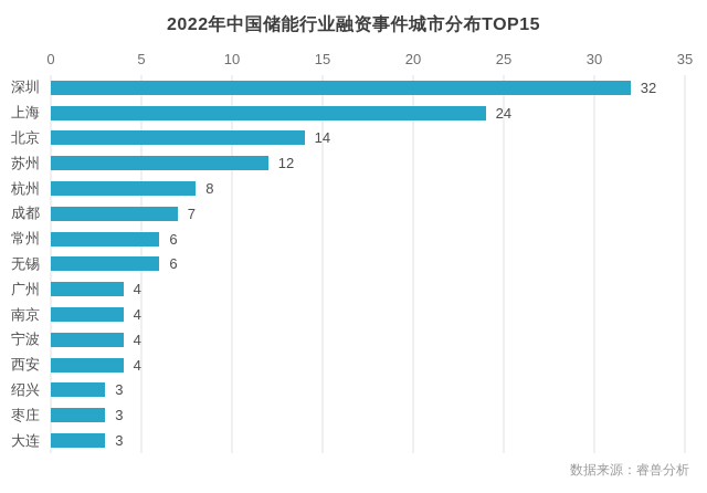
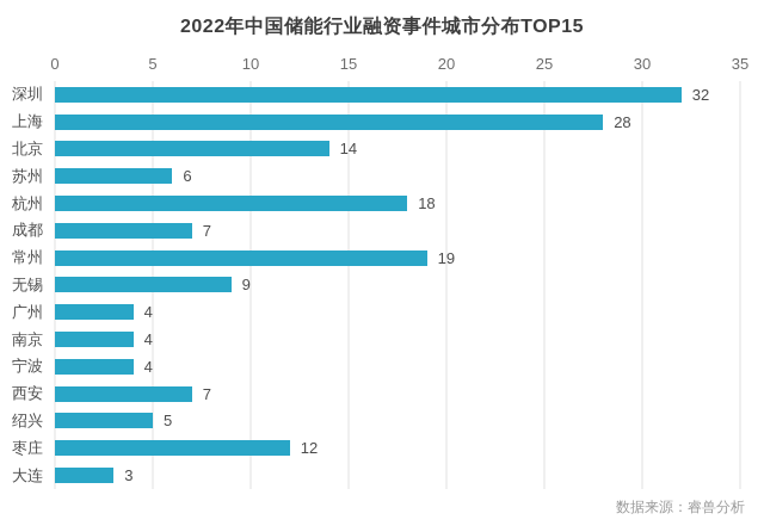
上海: 24 -> 28
苏州: 12 -> 6
杭州: 8 -> 18
常州: 6 -> 19
无锡: 6 -> 9
西安: 4 -> 7
绍兴: 3 -> 5
枣庄: 3 -> 12
